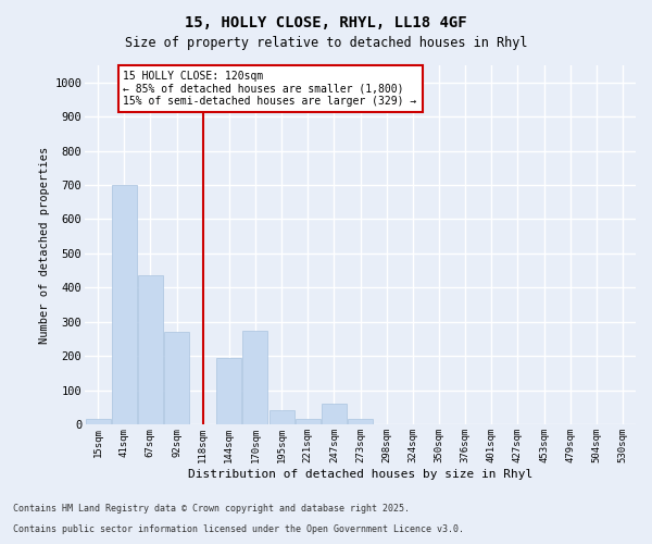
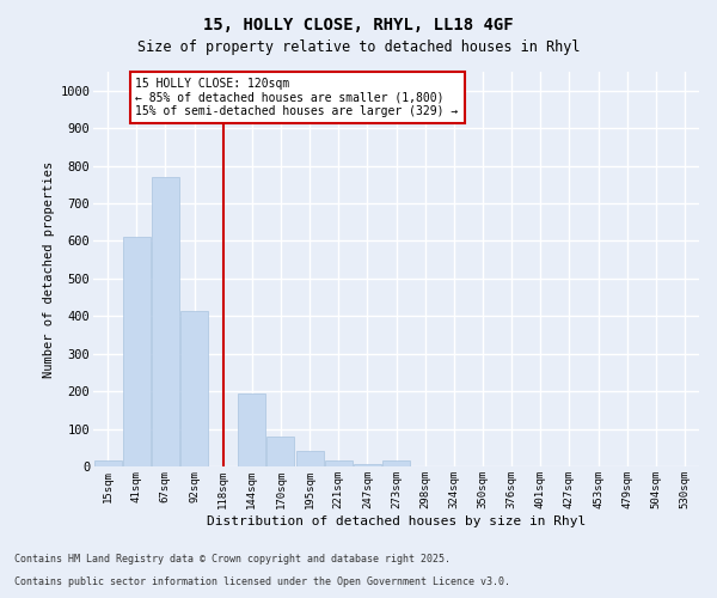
41sqm: 700 -> 610
67sqm: 435 -> 770
92sqm: 270 -> 415
170sqm: 275 -> 80
247sqm: 60 -> 5
